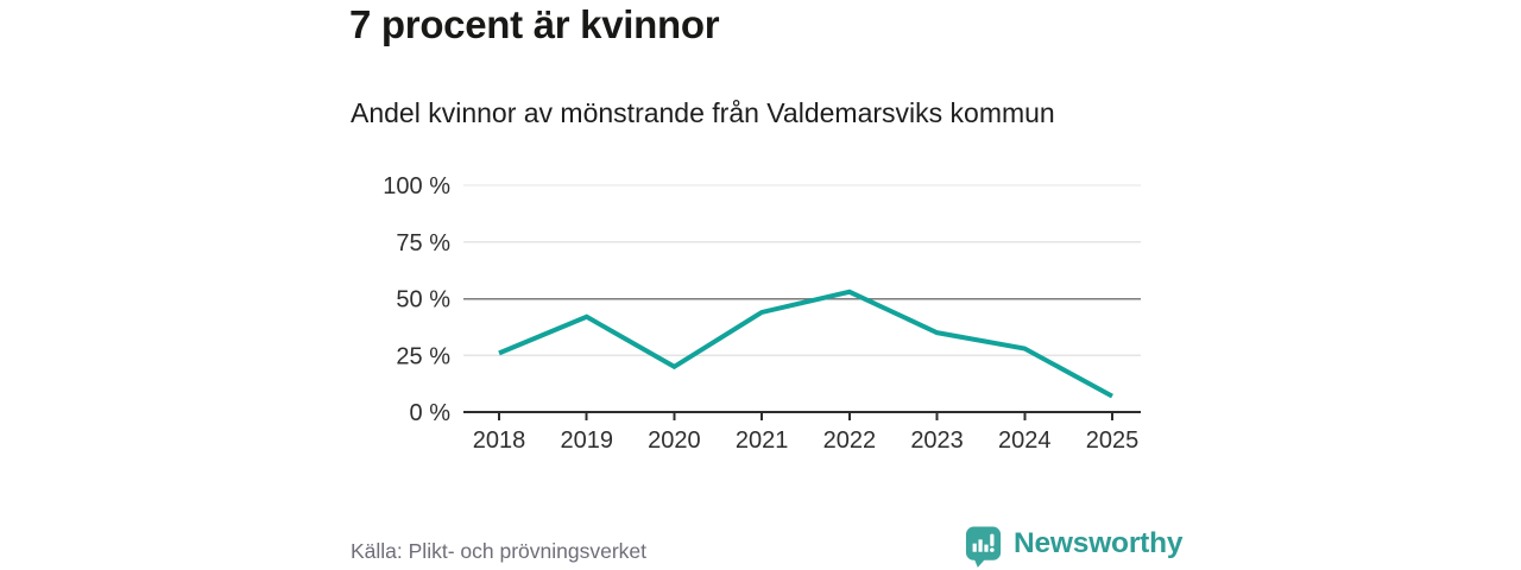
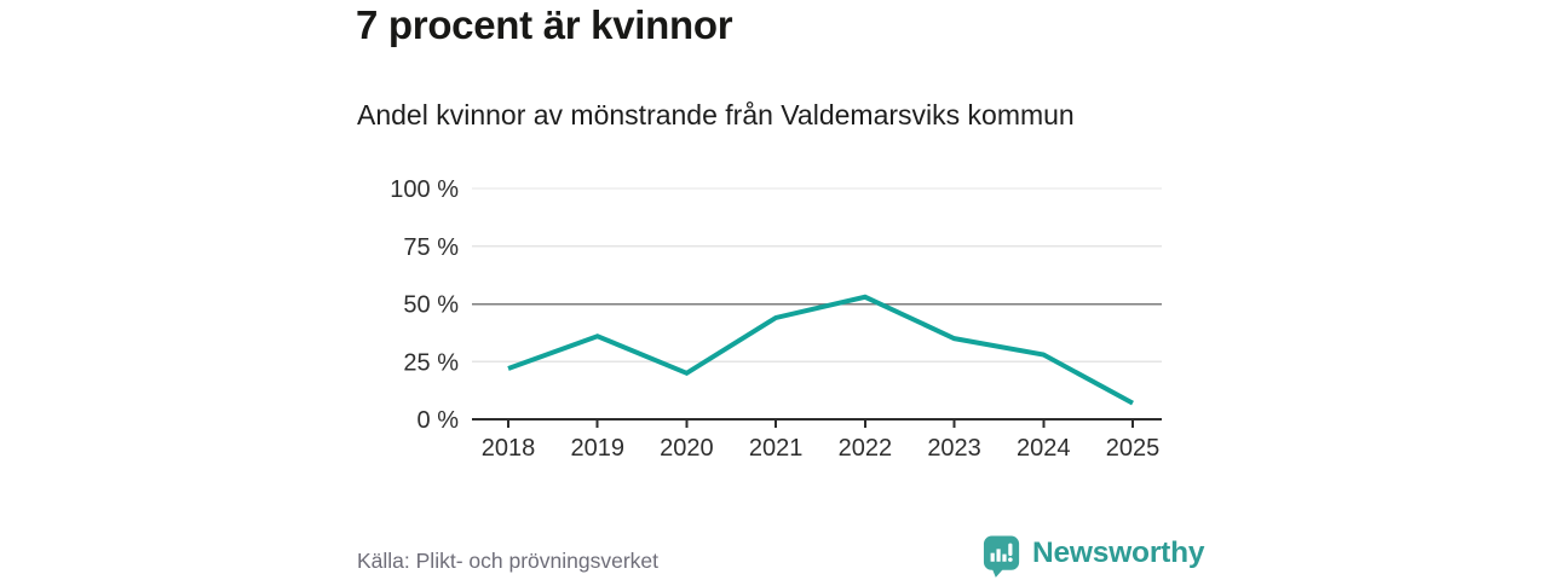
2018: 26% -> 22%
2019: 42% -> 36%
